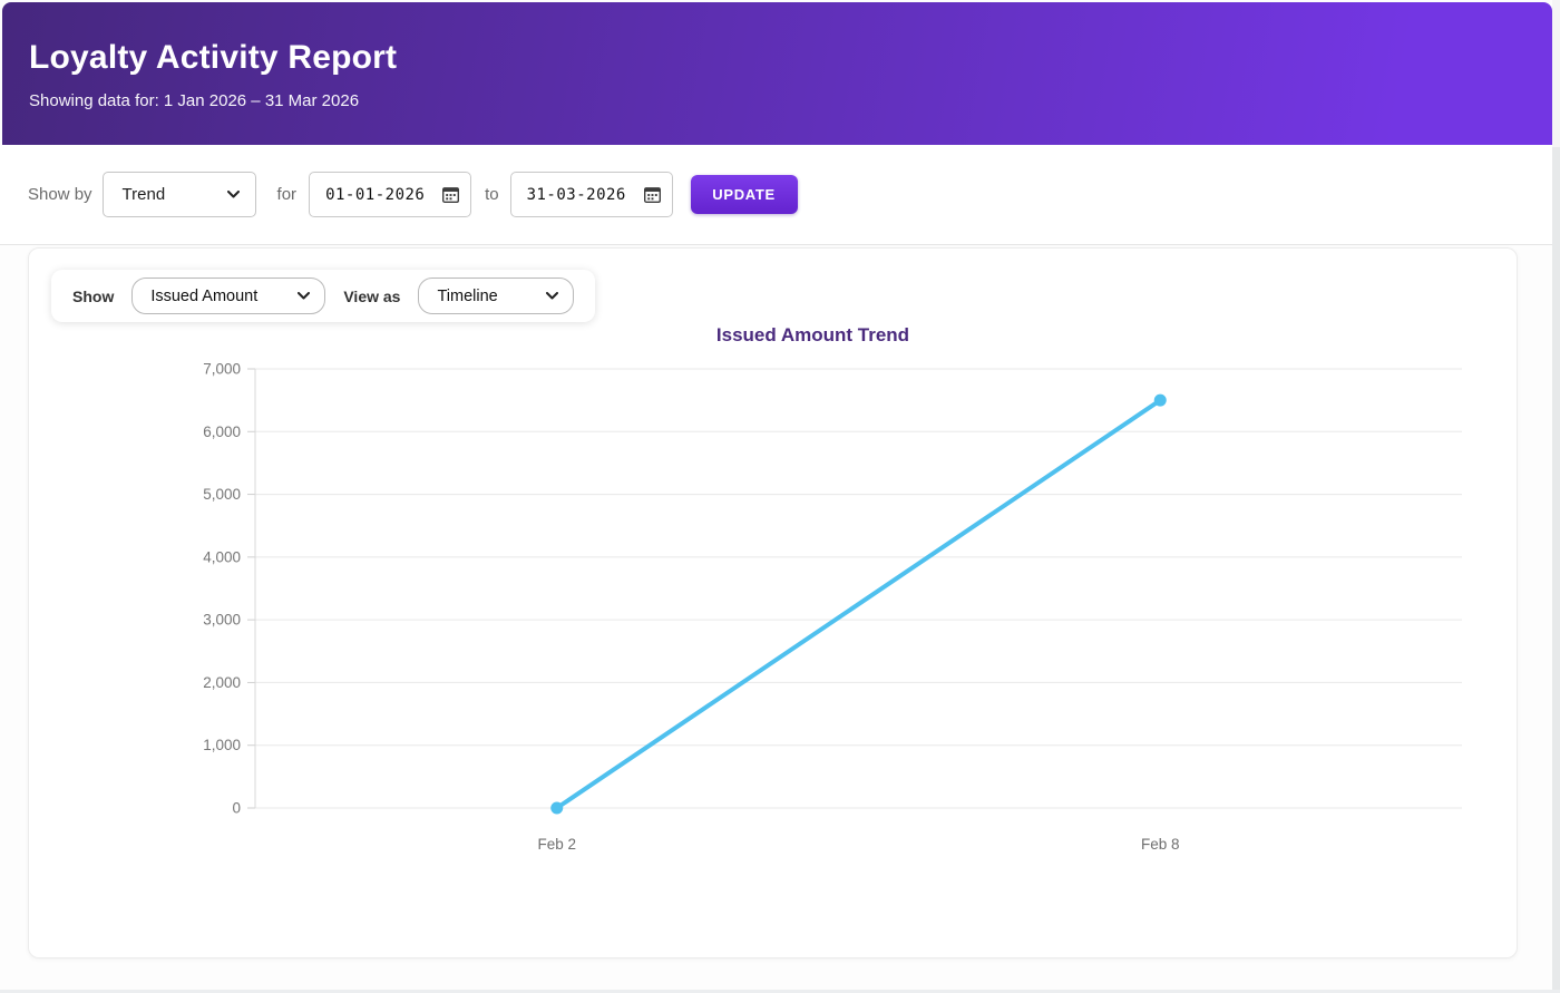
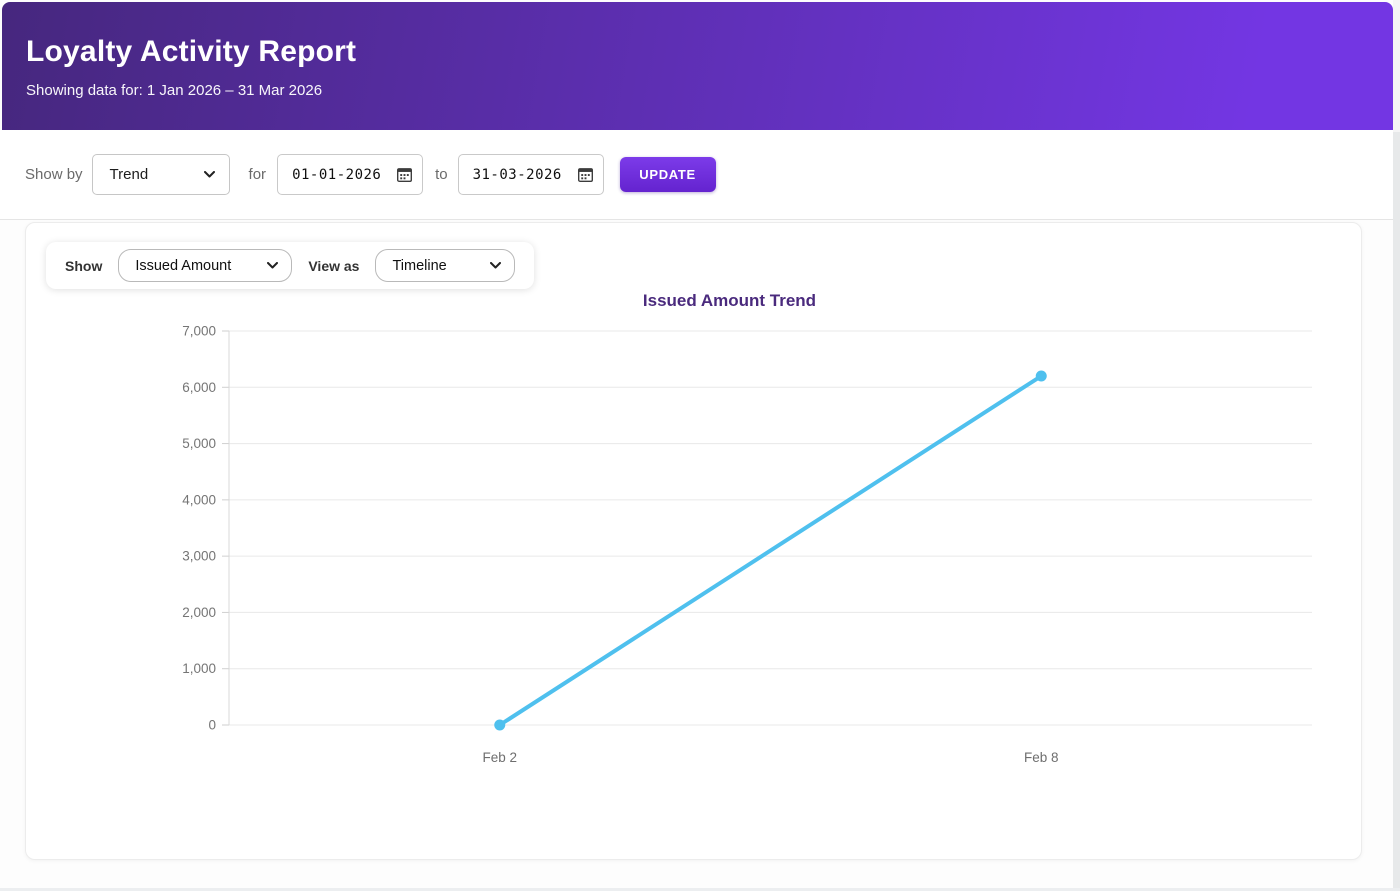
Feb 8: 6500 -> 6200
